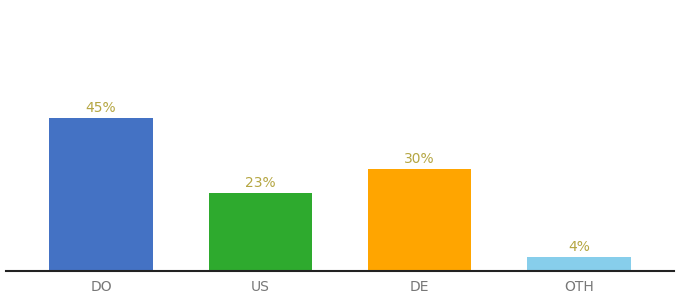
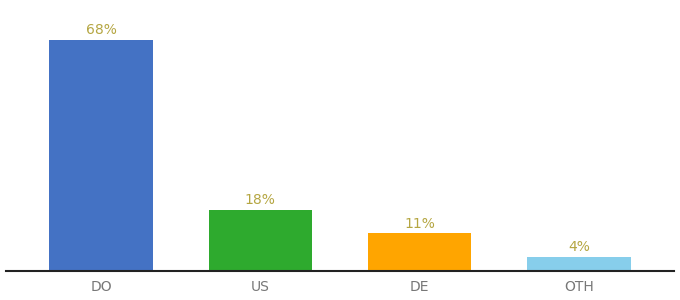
DO: 45% -> 68%
US: 23% -> 18%
DE: 30% -> 11%
